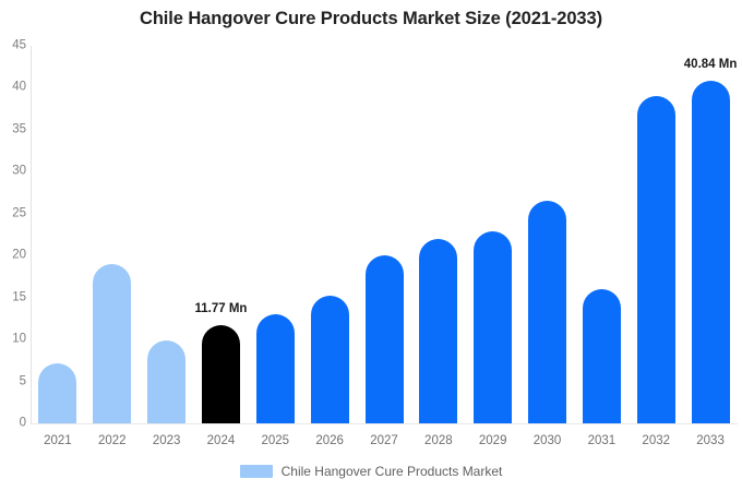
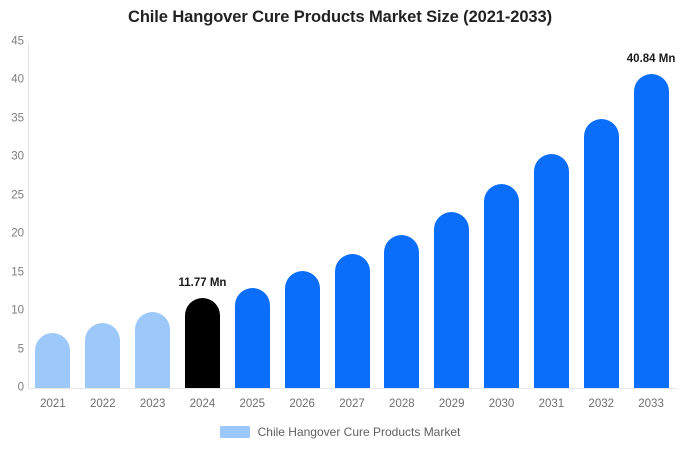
2022: 19 -> 8
2027: 20 -> 17
2028: 22 -> 20
2031: 16 -> 30
2032: 39 -> 35
